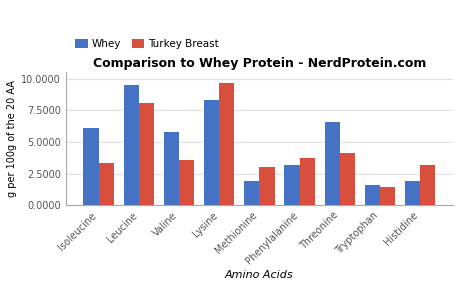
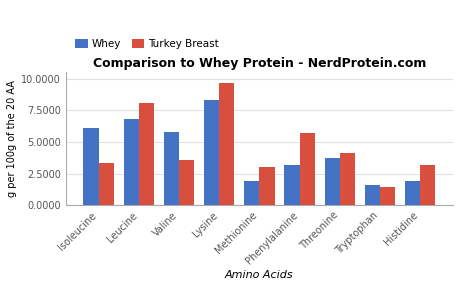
Whey/Leucine: 9.5 -> 6.8
Turkey Breast/Phenylalanine: 3.7 -> 5.7
Whey/Threonine: 6.6 -> 3.7
